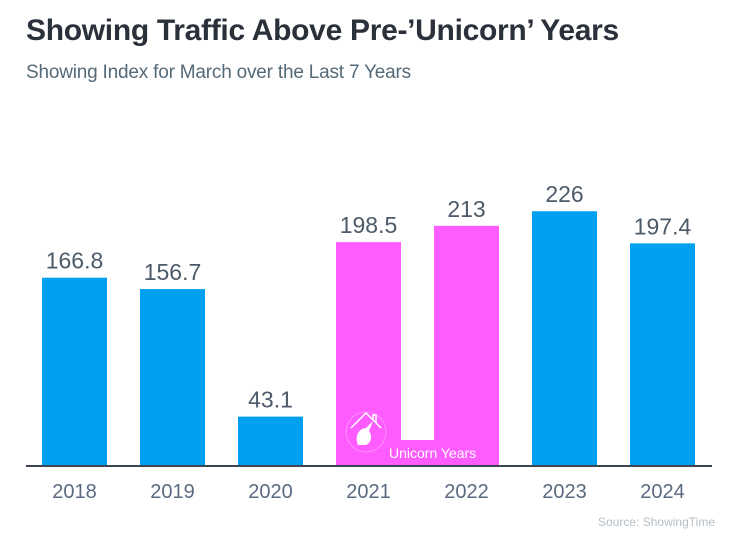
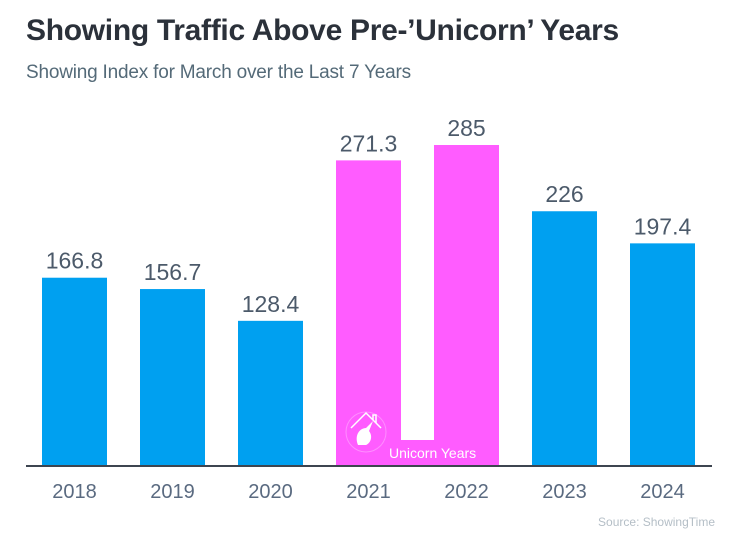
2020: 43.1 -> 128.4
2021: 198.5 -> 271.3
2022: 213 -> 285
